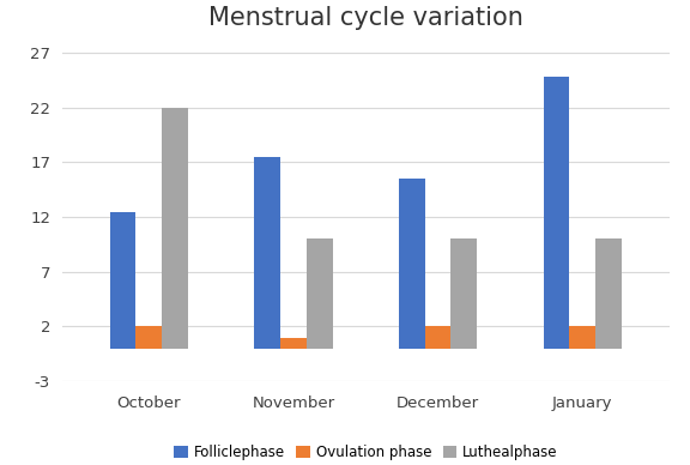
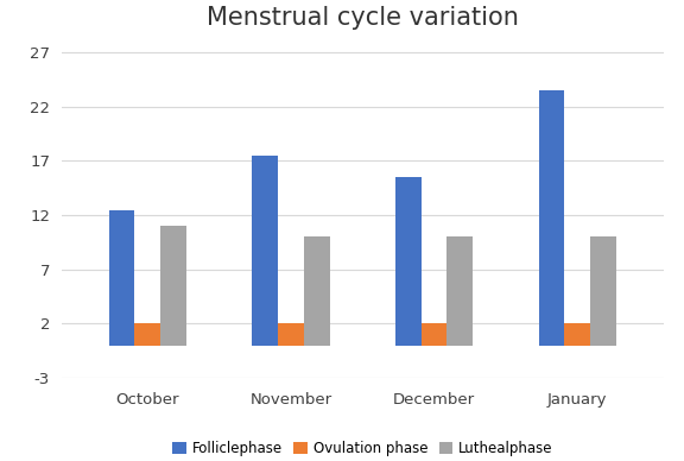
Luthealphase/October: 22 -> 11
Ovulation phase/November: 1 -> 2
Folliclephase/January: 24.8 -> 23.5
